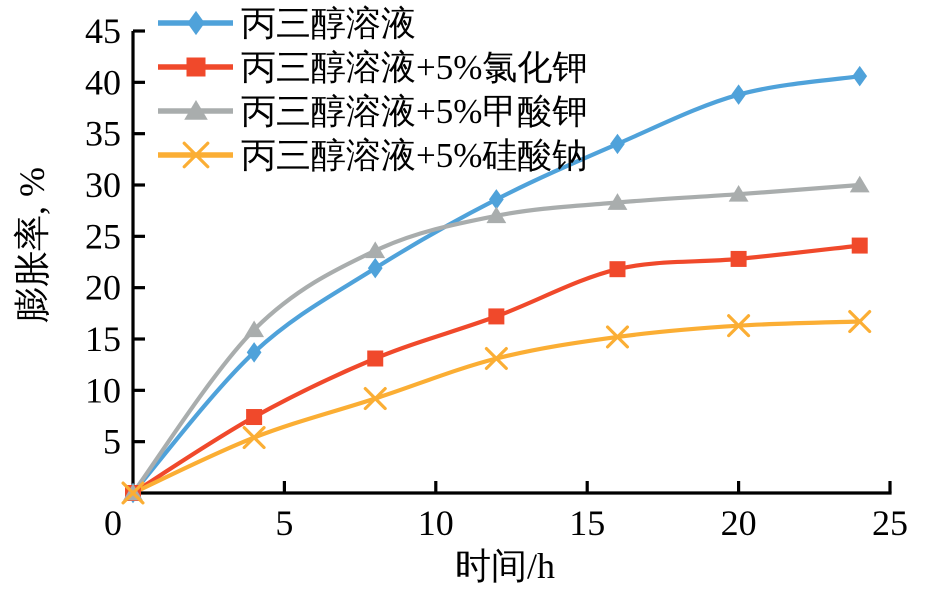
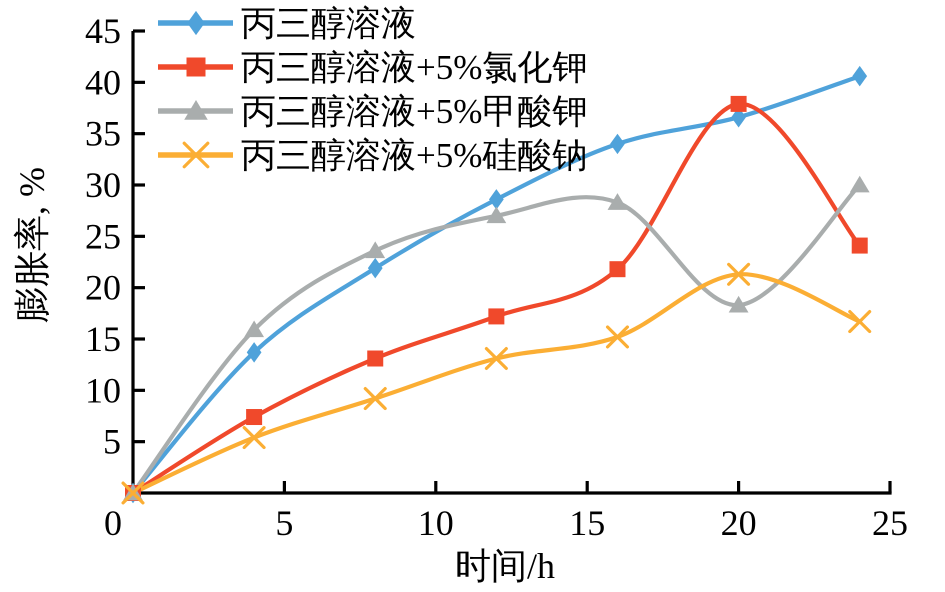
丙三醇溶液/20: 38.8 -> 36.6
丙三醇溶液+5%氯化钾/20: 22.8 -> 37.9
丙三醇溶液+5%甲酸钾/20: 29.1 -> 18.3
丙三醇溶液+5%硅酸钠/20: 16.3 -> 21.3
